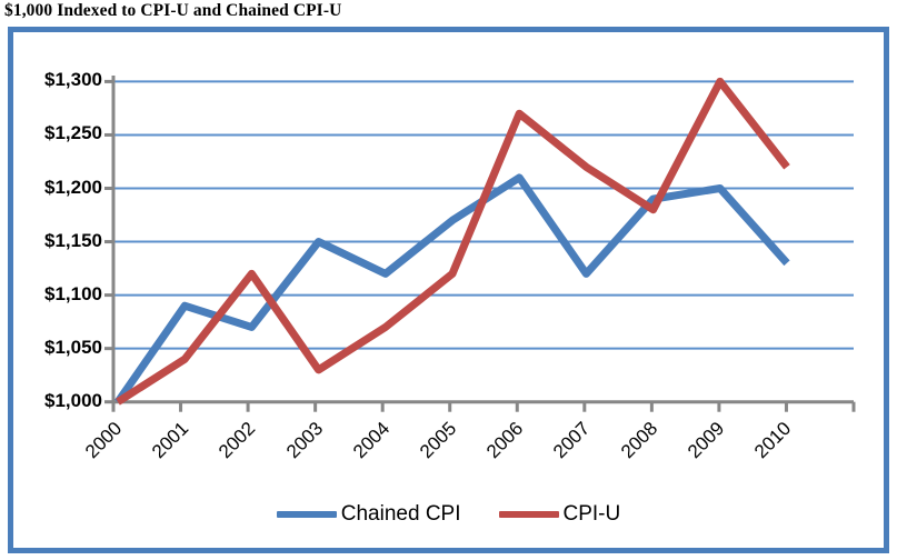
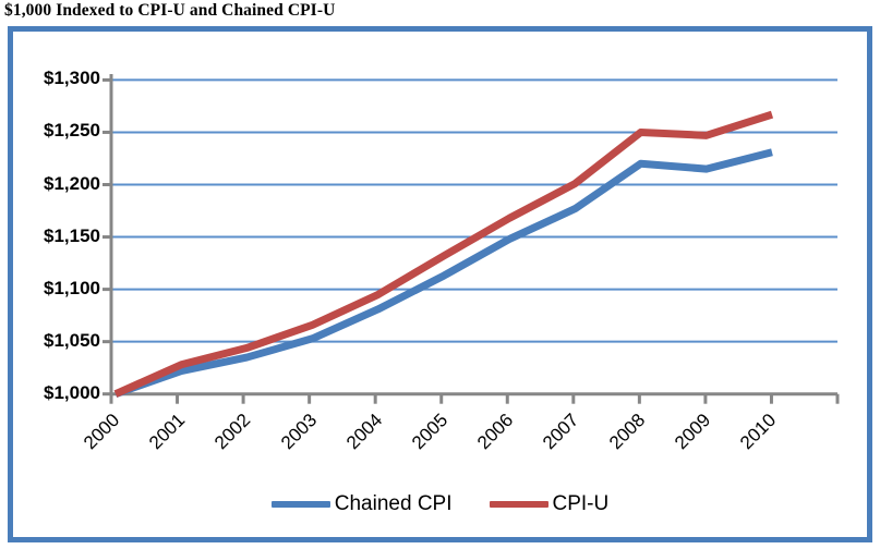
Chained CPI/2001: $1090 -> $1020
CPI-U/2001: $1040 -> $1030
Chained CPI/2002: $1070 -> $1040
CPI-U/2002: $1120 -> $1040
Chained CPI/2003: $1150 -> $1050
CPI-U/2003: $1030 -> $1070
Chained CPI/2004: $1120 -> $1080
CPI-U/2004: $1070 -> $1100
Chained CPI/2005: $1170 -> $1110
CPI-U/2005: $1120 -> $1130
Chained CPI/2006: $1210 -> $1150
CPI-U/2006: $1270 -> $1170
Chained CPI/2007: $1120 -> $1180
CPI-U/2007: $1220 -> $1200
Chained CPI/2008: $1190 -> $1220
CPI-U/2008: $1180 -> $1250
Chained CPI/2009: $1200 -> $1220
CPI-U/2009: $1300 -> $1250
Chained CPI/2010: $1130 -> $1230
CPI-U/2010: $1220 -> $1270
